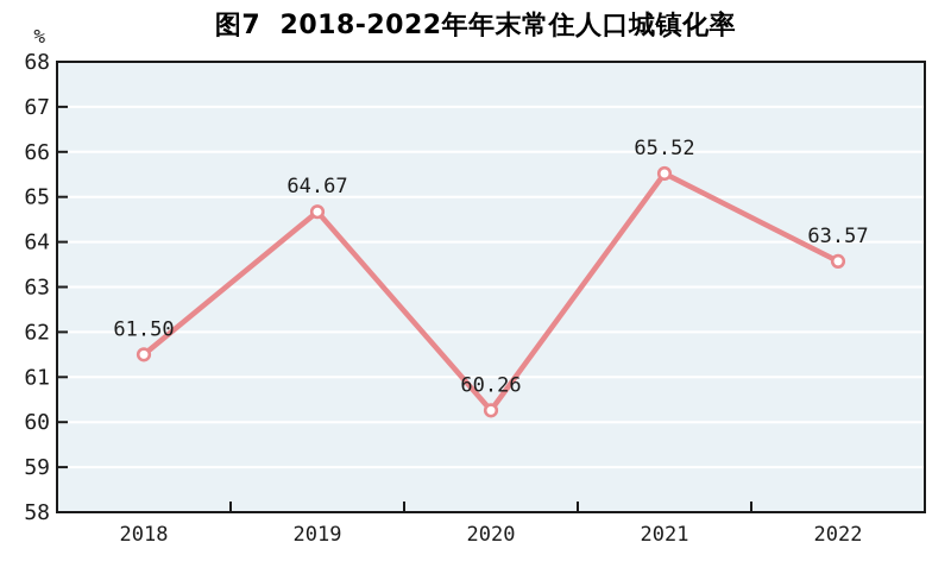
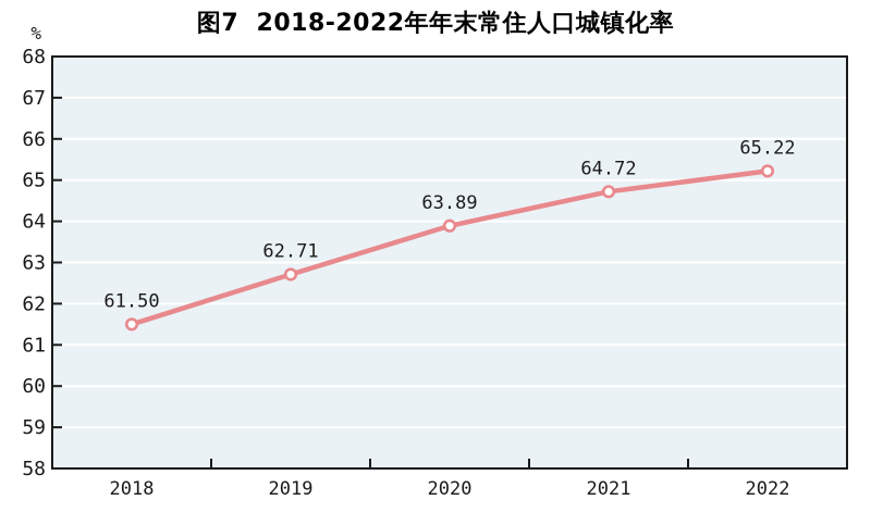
2019: 64.67 -> 62.71
2020: 60.26 -> 63.89
2021: 65.52 -> 64.72
2022: 63.57 -> 65.22
